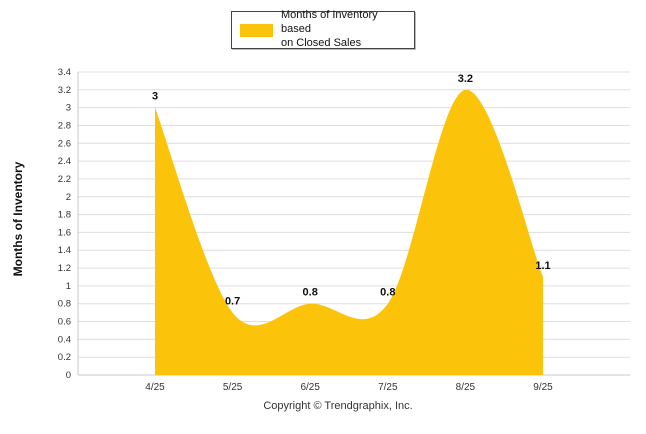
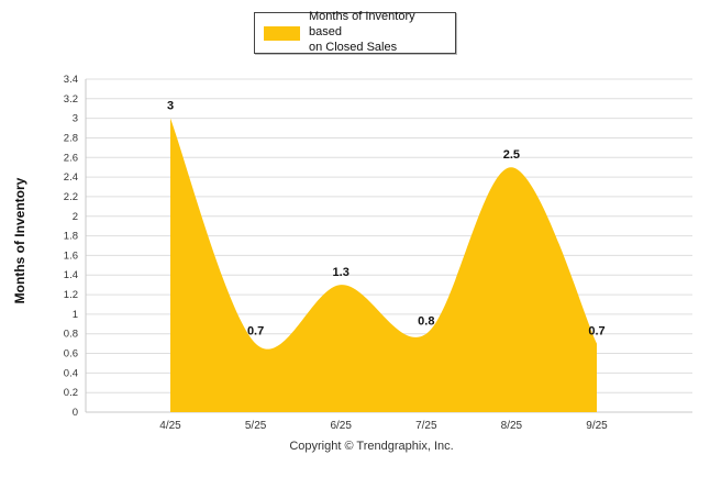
6/25: 0.8 -> 1.3
8/25: 3.2 -> 2.5
9/25: 1.1 -> 0.7
